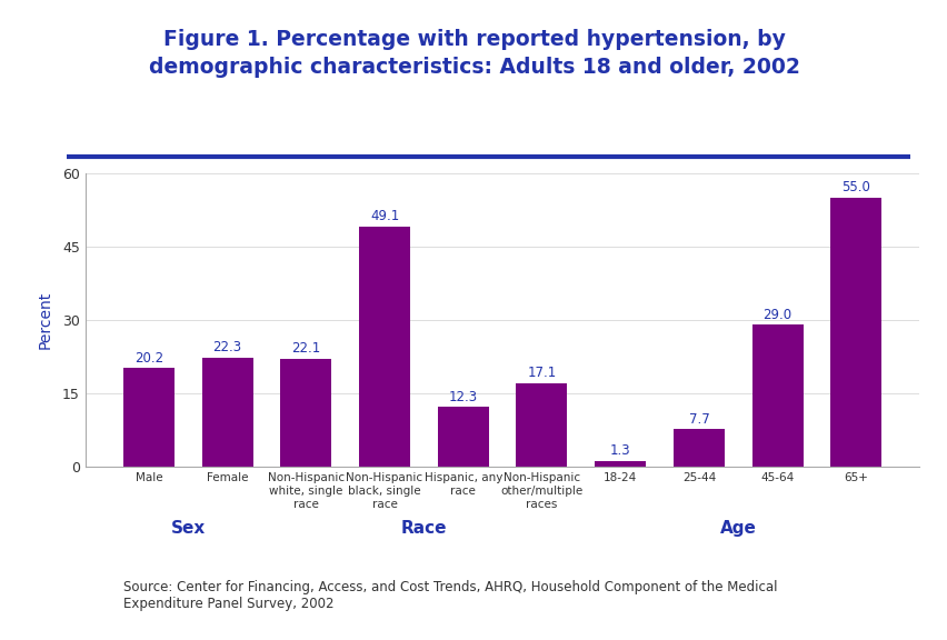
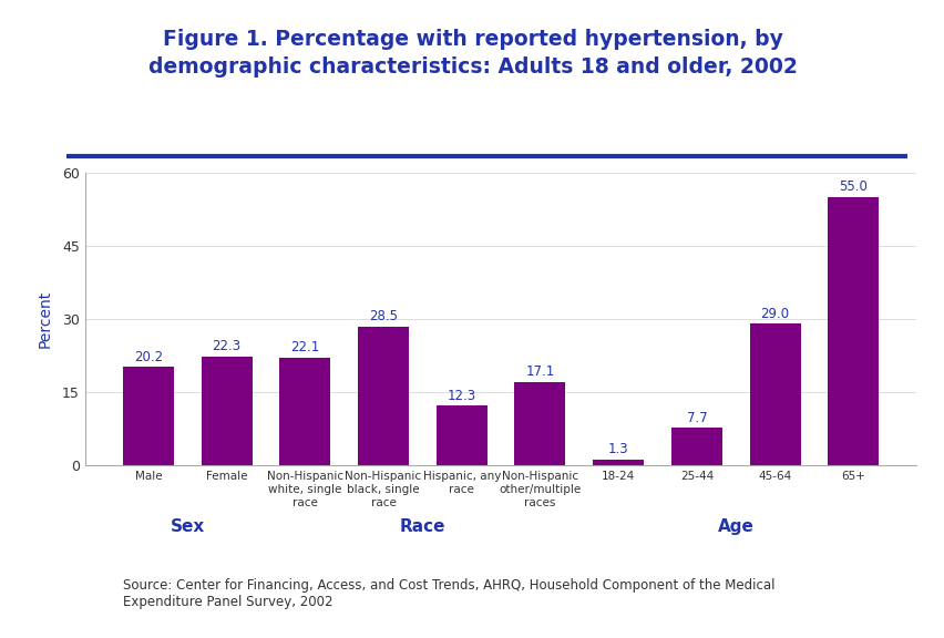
Non-Hispanic black, single race: 49.1 -> 28.5
